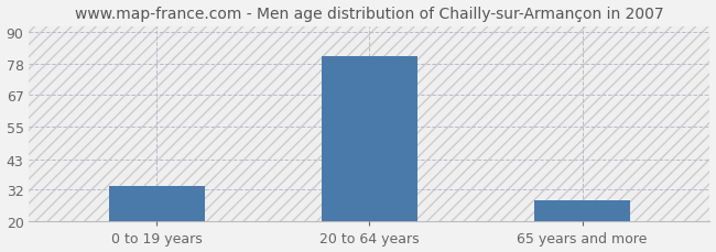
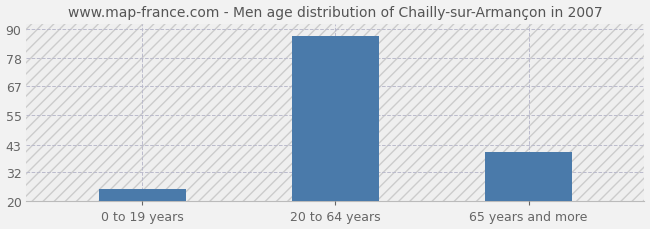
0 to 19 years: 33 -> 25
20 to 64 years: 81 -> 87
65 years and more: 28 -> 40
